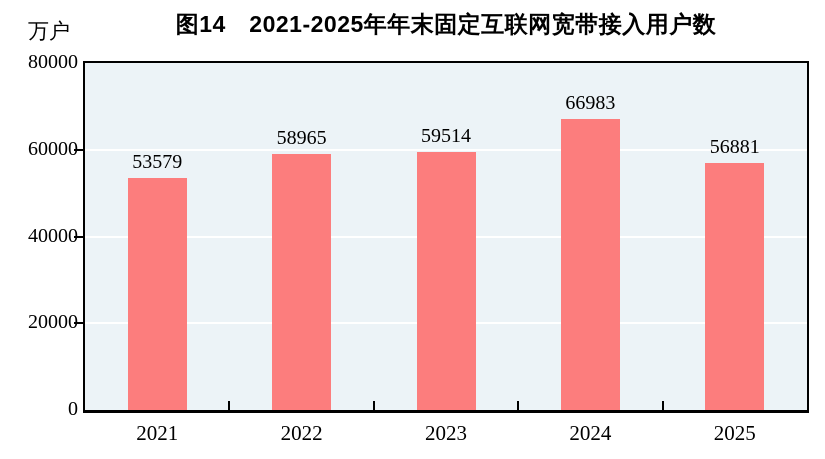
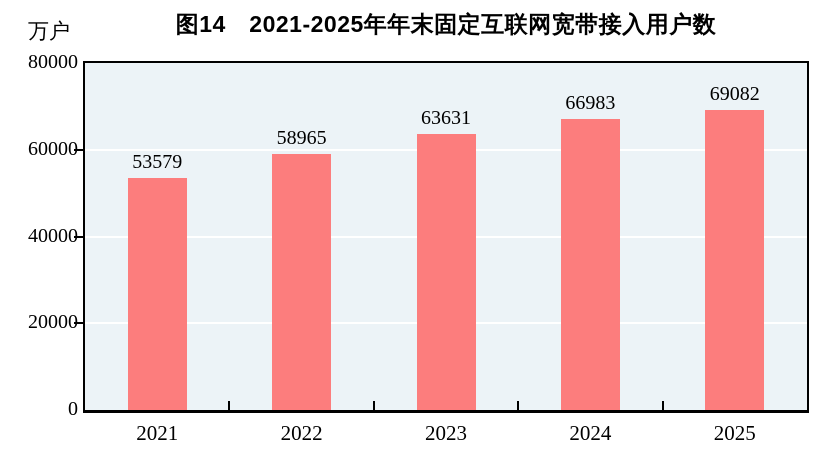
2023: 59514 -> 63631
2025: 56881 -> 69082
